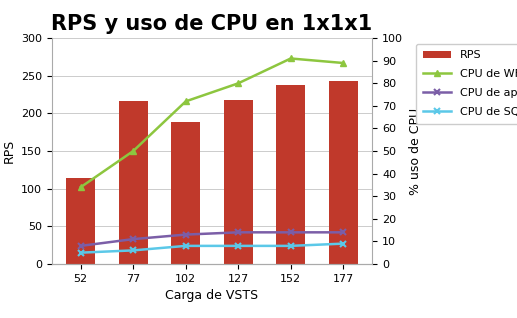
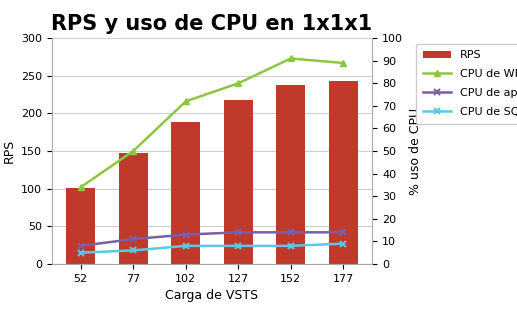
RPS/52: 114 -> 101
RPS/77: 216 -> 147
